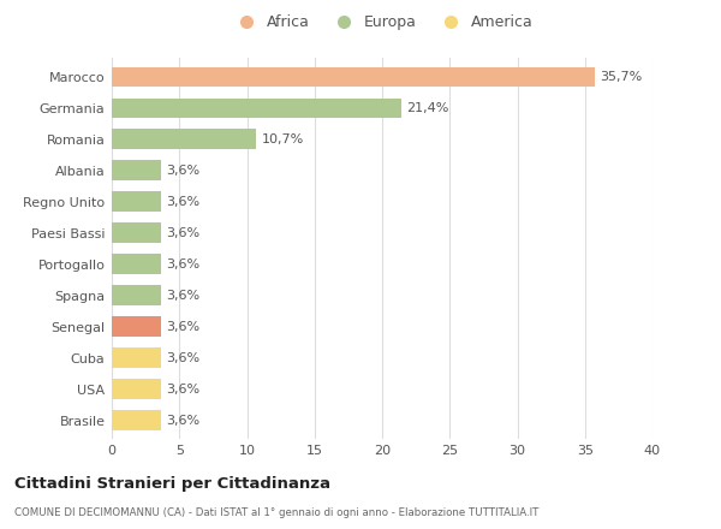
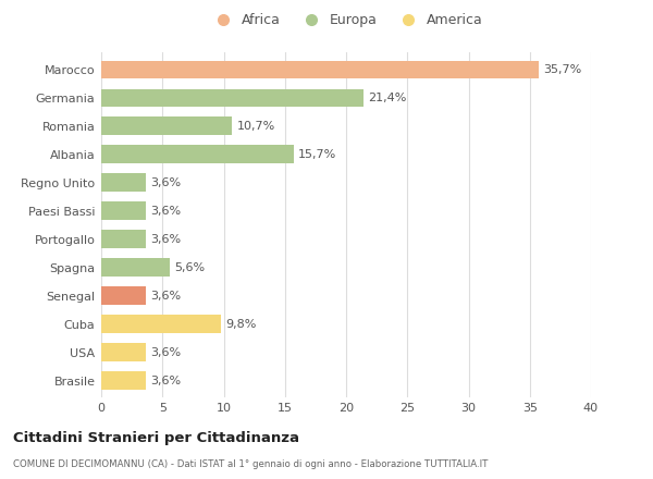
Albania: 3,6% -> 15,7%
Spagna: 3,6% -> 5,6%
Cuba: 3,6% -> 9,8%
